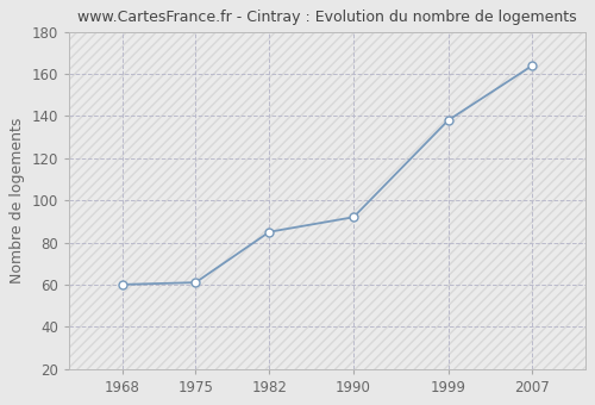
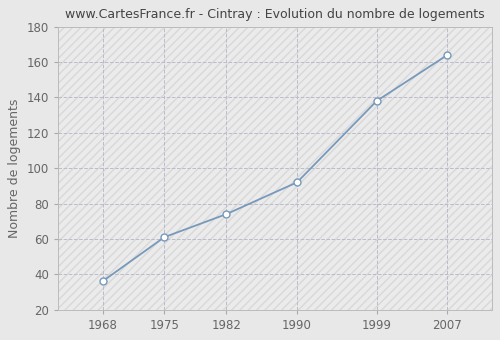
1968: 60 -> 36
1982: 85 -> 74
